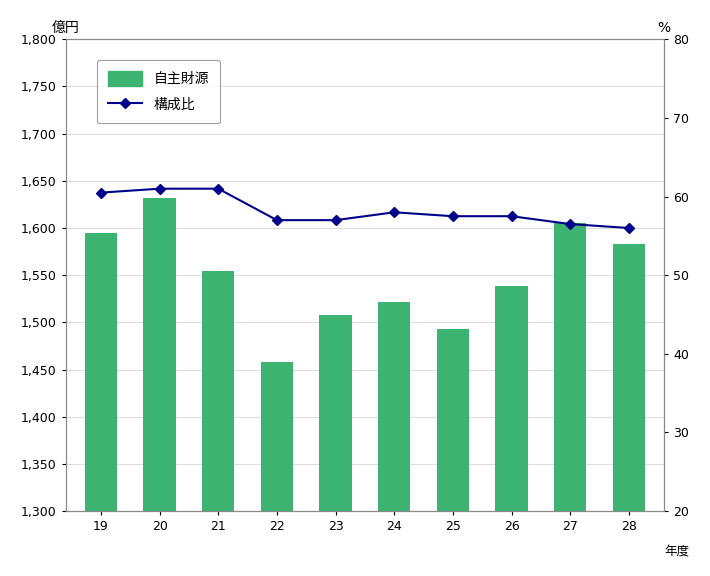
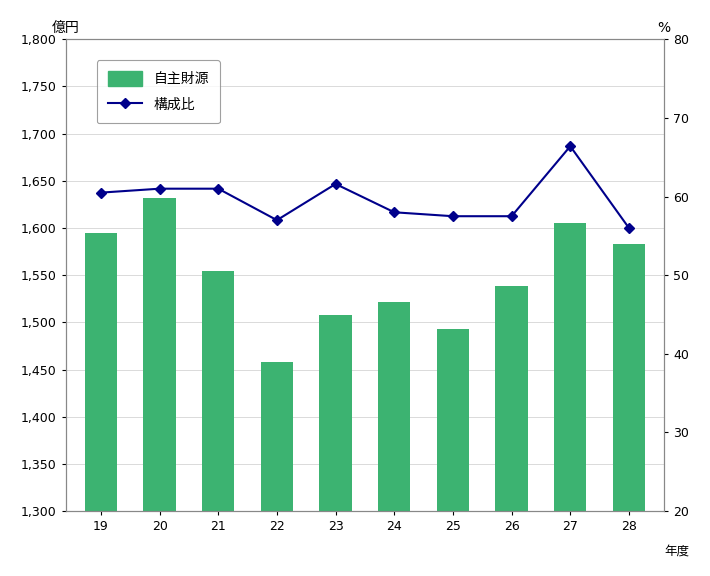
構成比/23: 57.0 -> 61.6
構成比/27: 56.5 -> 66.4
